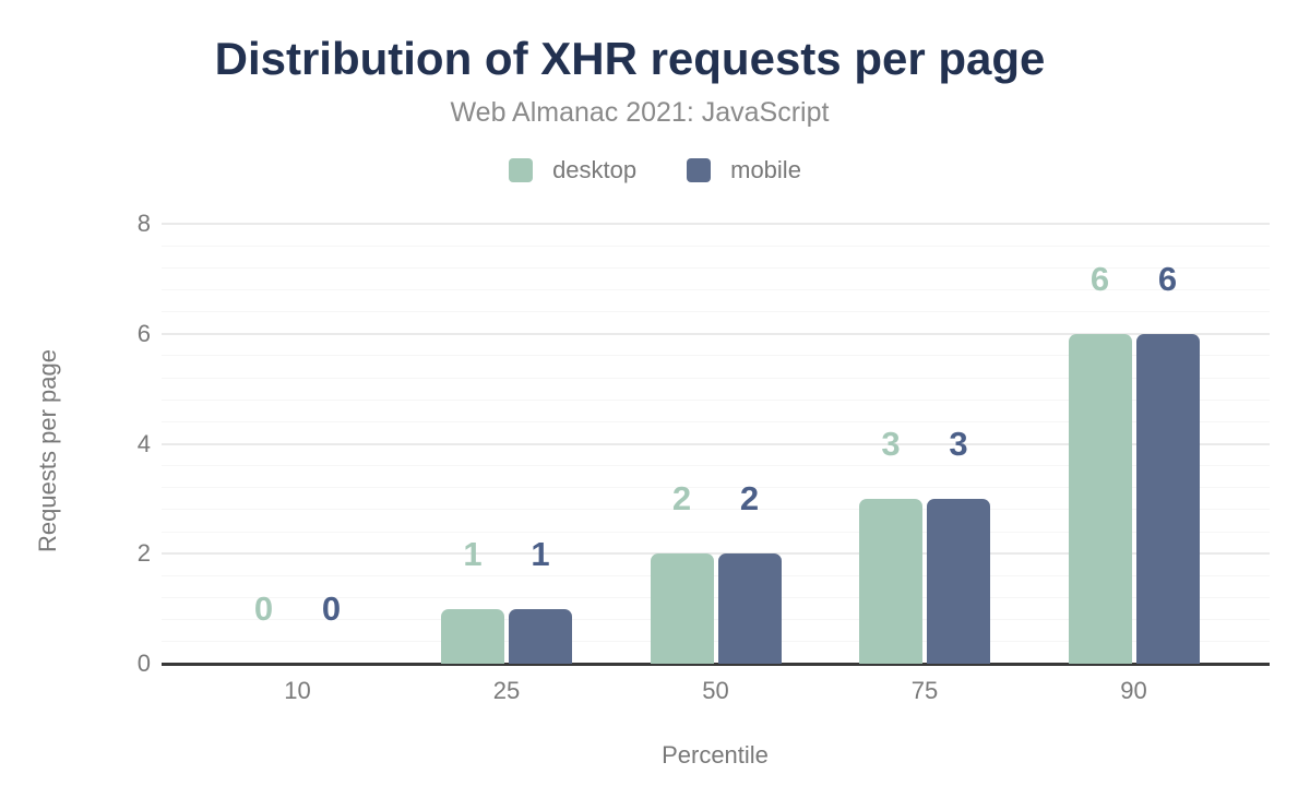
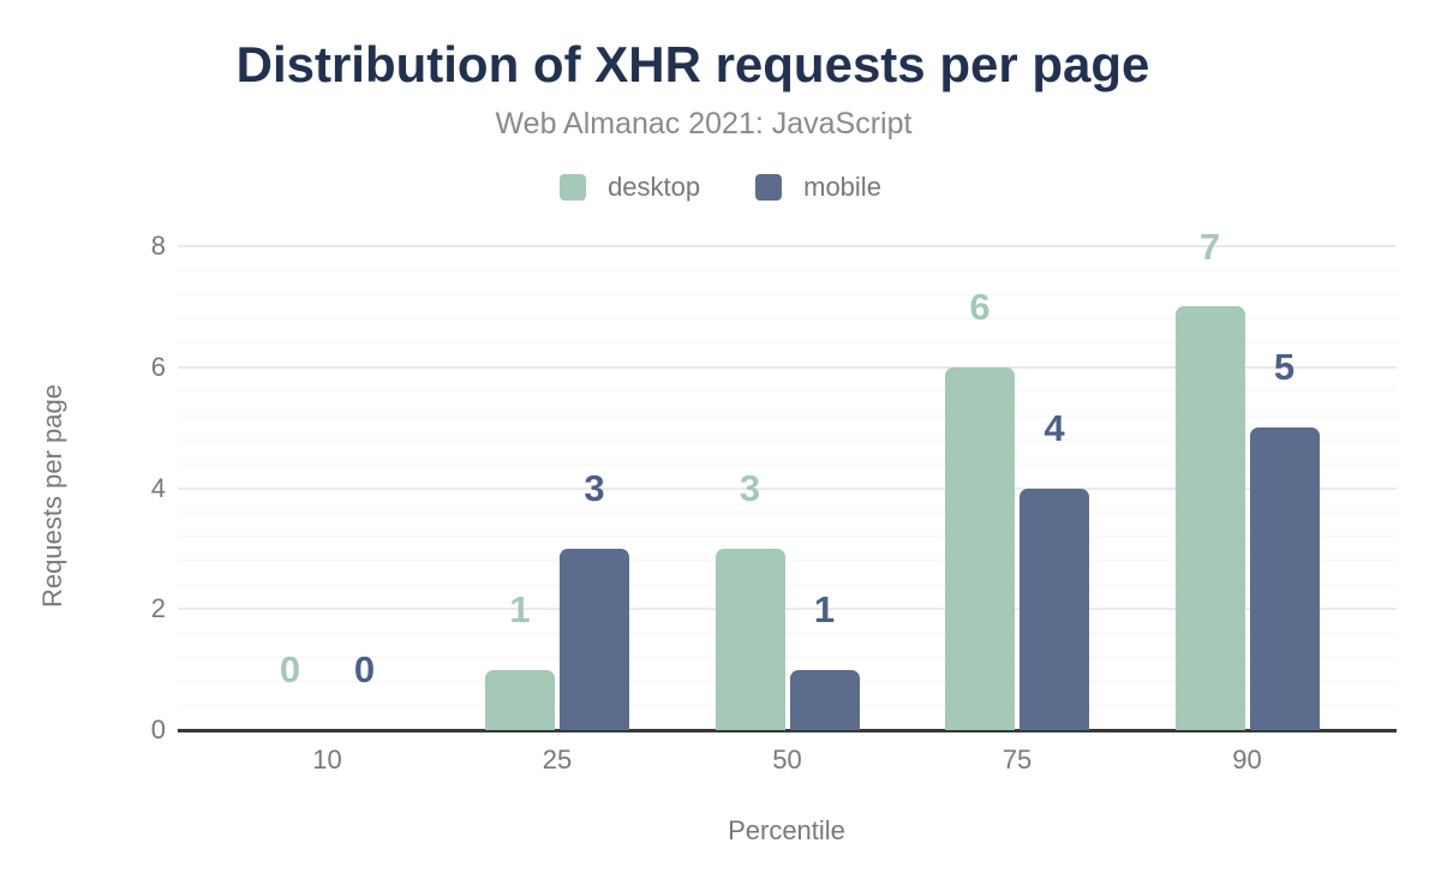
mobile/25: 1 -> 3
desktop/50: 2 -> 3
mobile/50: 2 -> 1
desktop/75: 3 -> 6
mobile/75: 3 -> 4
desktop/90: 6 -> 7
mobile/90: 6 -> 5
